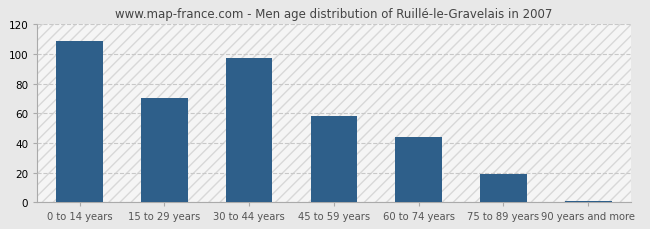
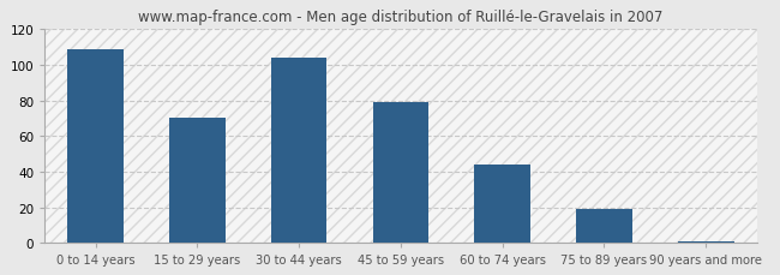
30 to 44 years: 97 -> 104
45 to 59 years: 58 -> 79
